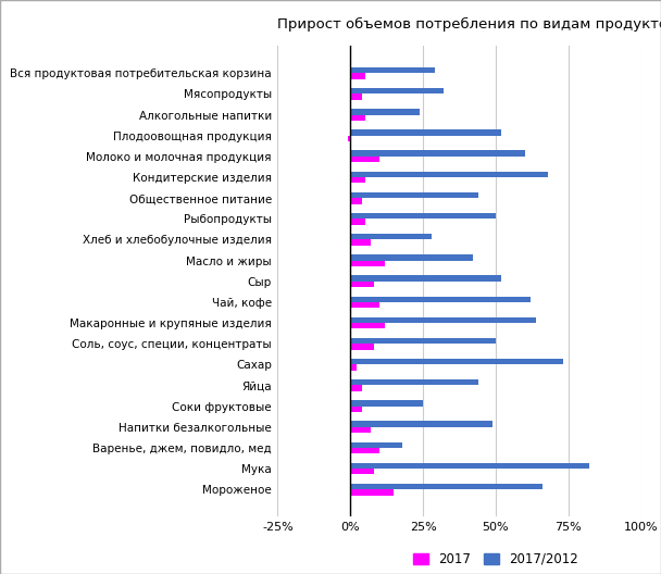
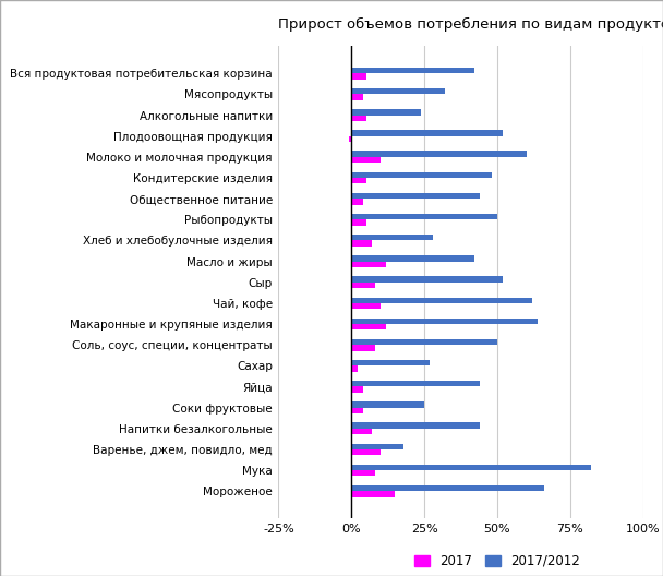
2017/2012/Вся продуктовая потребительская корзина: 29% -> 42%
2017/2012/Кондитерские изделия: 68% -> 48%
2017/2012/Сахар: 73% -> 27%
2017/2012/Напитки безалкогольные: 49% -> 44%
